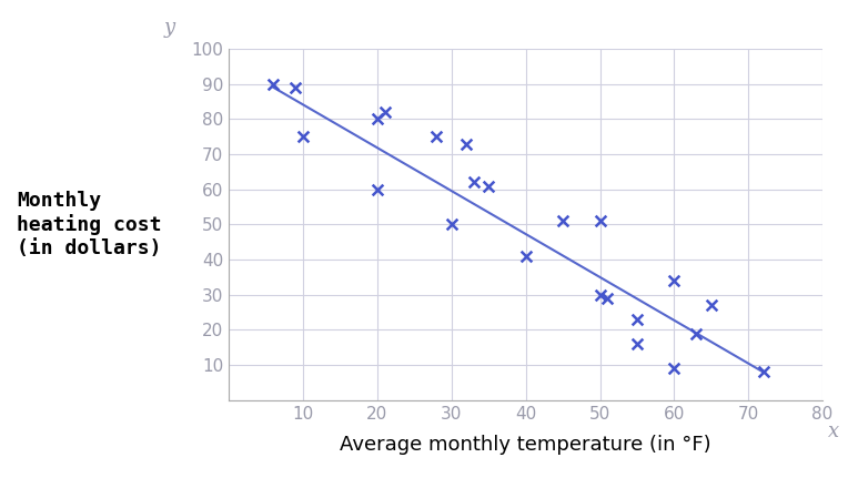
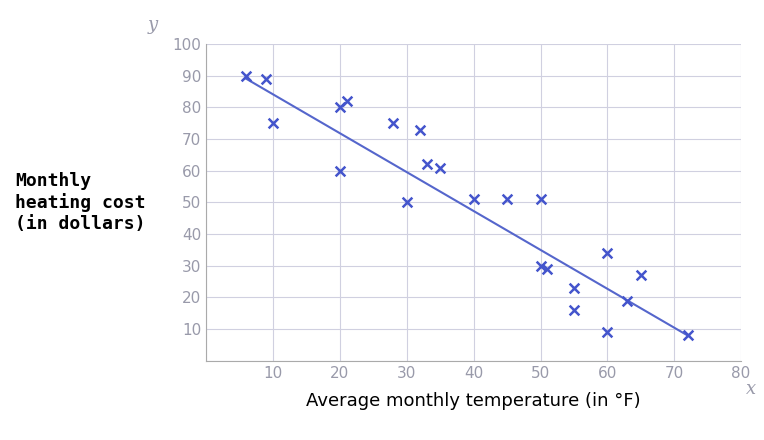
40: 41 -> 51
